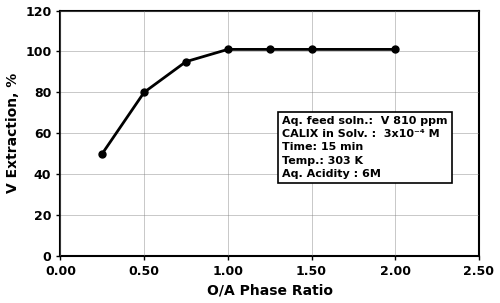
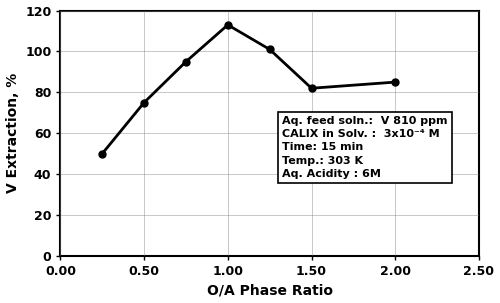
0.50: 80 -> 75
1.00: 101 -> 113
1.50: 101 -> 82
2.00: 101 -> 85
